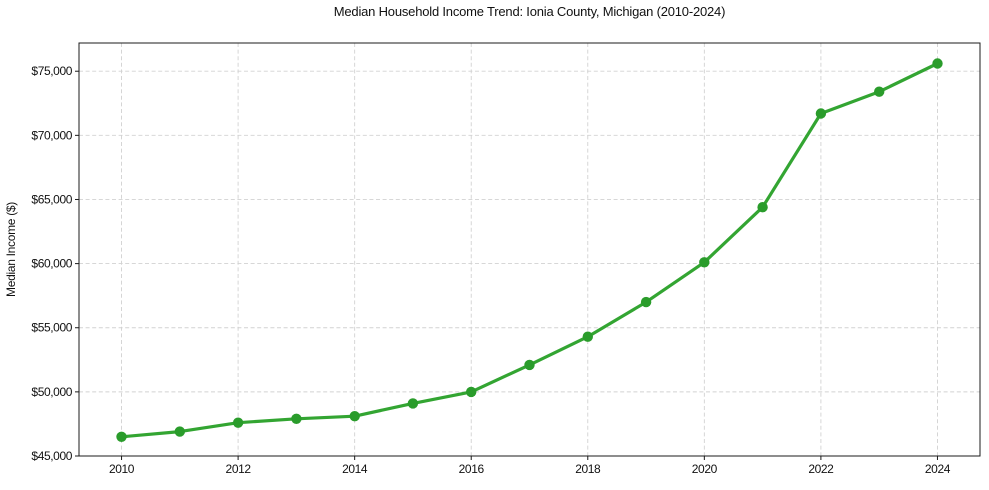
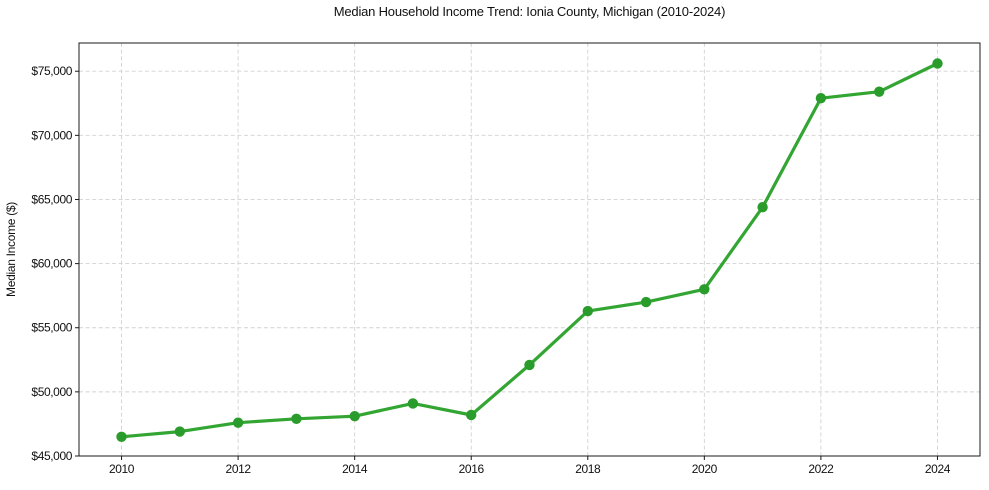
2016: $50000 -> $48200
2018: $54300 -> $56300
2020: $60100 -> $58000
2022: $71700 -> $72900
